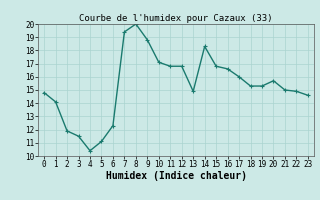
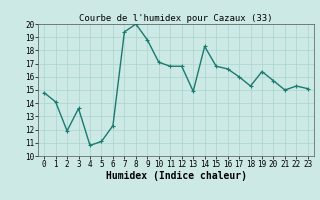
3: 11.5 -> 13.6
4: 10.4 -> 10.8
19: 15.3 -> 16.4
22: 14.9 -> 15.3
23: 14.6 -> 15.1
